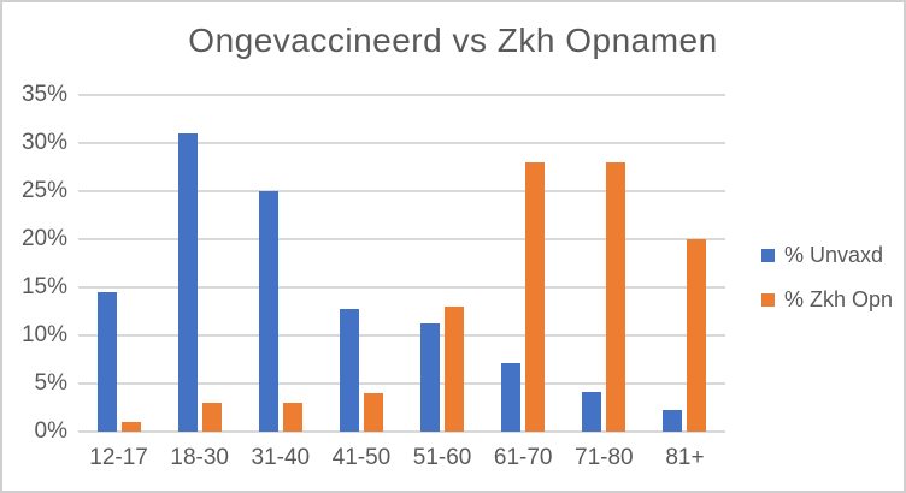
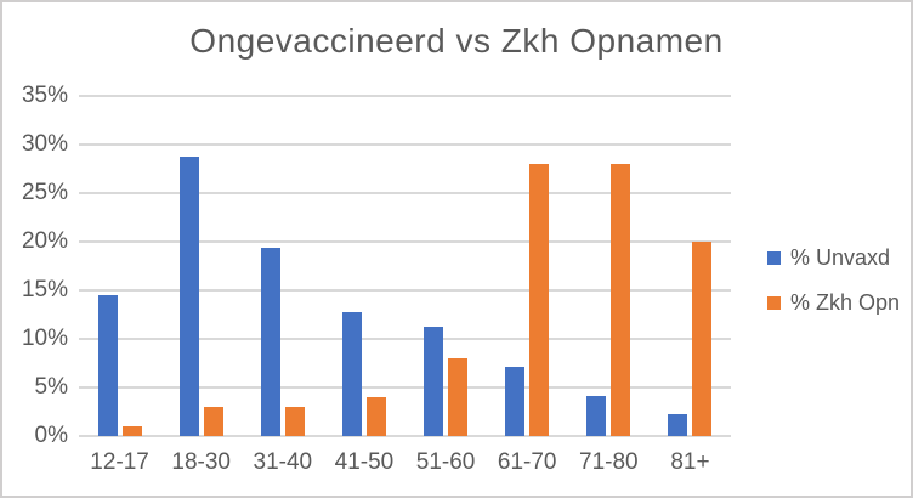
% Unvaxd/18-30: 31% -> 29%
% Unvaxd/31-40: 25% -> 19%
% Zkh Opn/51-60: 13% -> 8%
